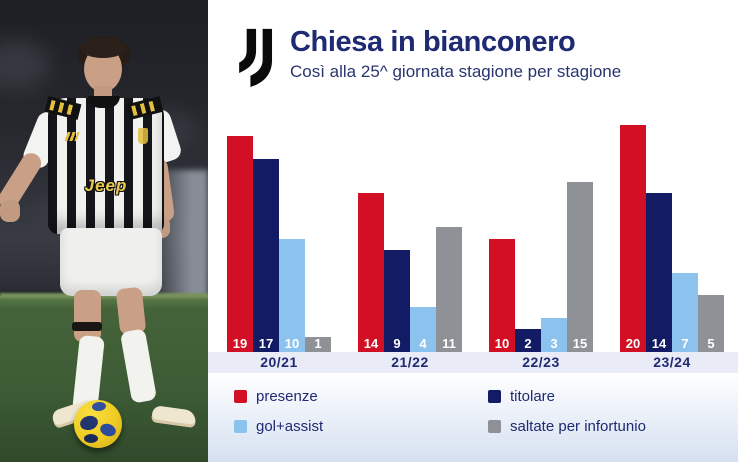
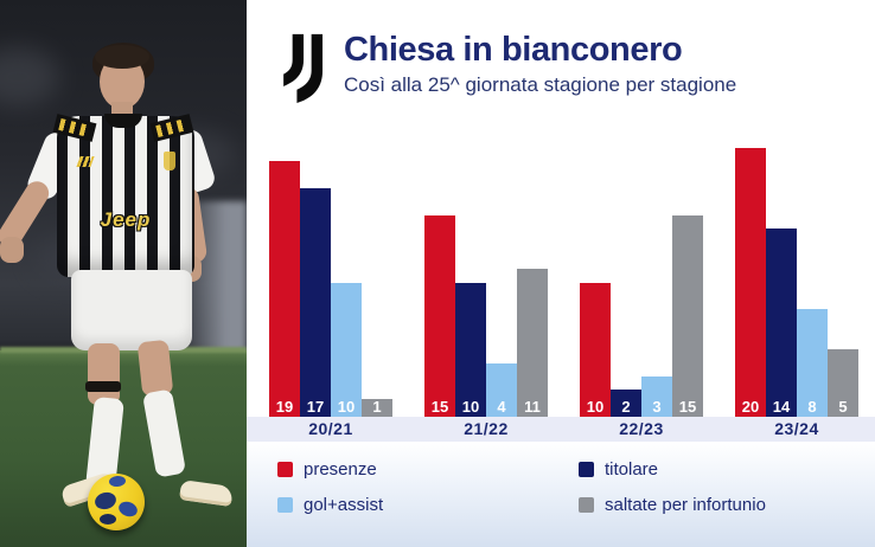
presenze/21/22: 14 -> 15
titolare/21/22: 9 -> 10
gol+assist/23/24: 7 -> 8
